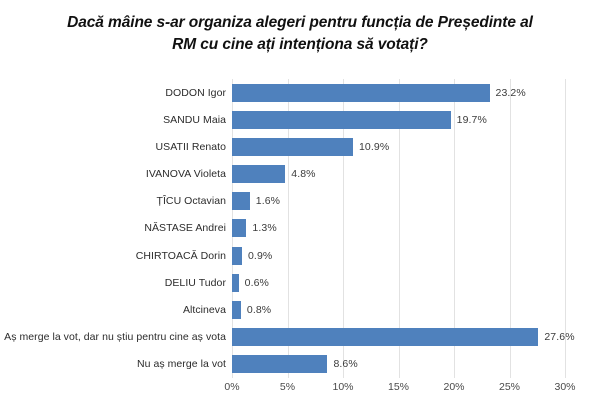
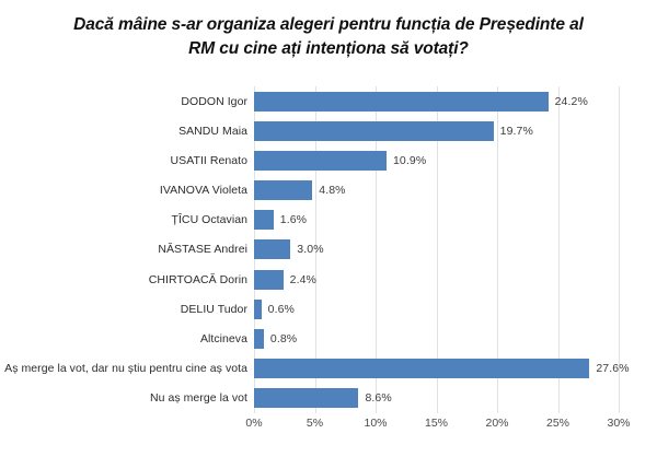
DODON Igor: 23.2% -> 24.2%
NĂSTASE Andrei: 1.3% -> 3.0%
CHIRTOACĂ Dorin: 0.9% -> 2.4%
